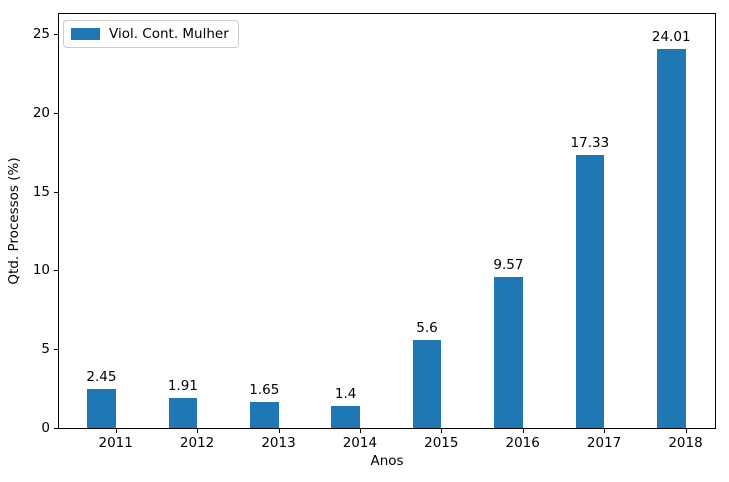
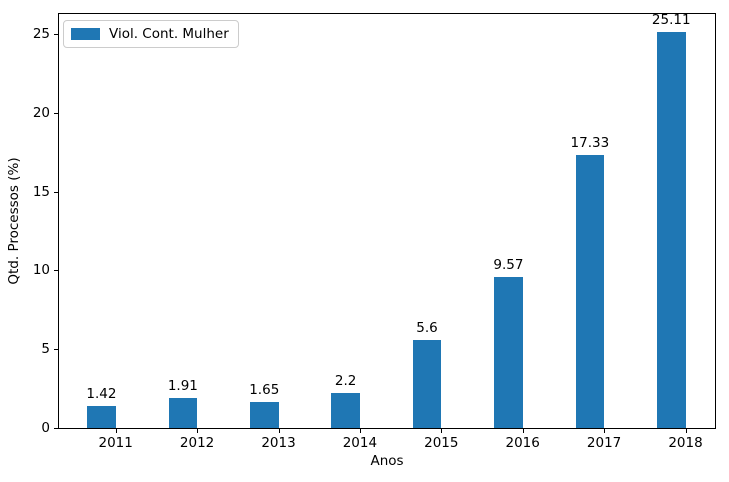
2011: 2.45 -> 1.42
2014: 1.4 -> 2.2
2018: 24.01 -> 25.11
